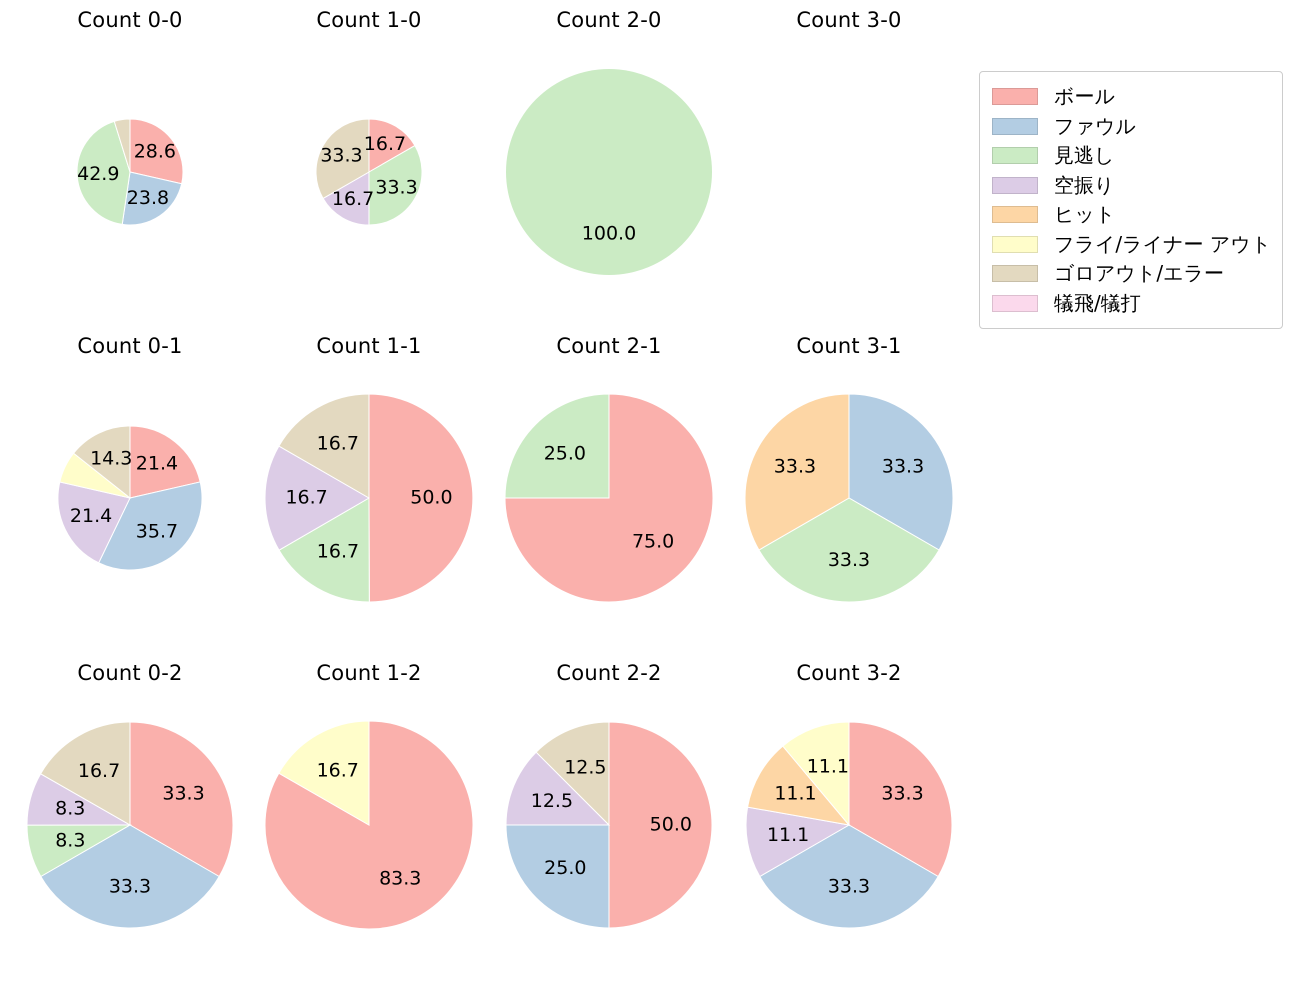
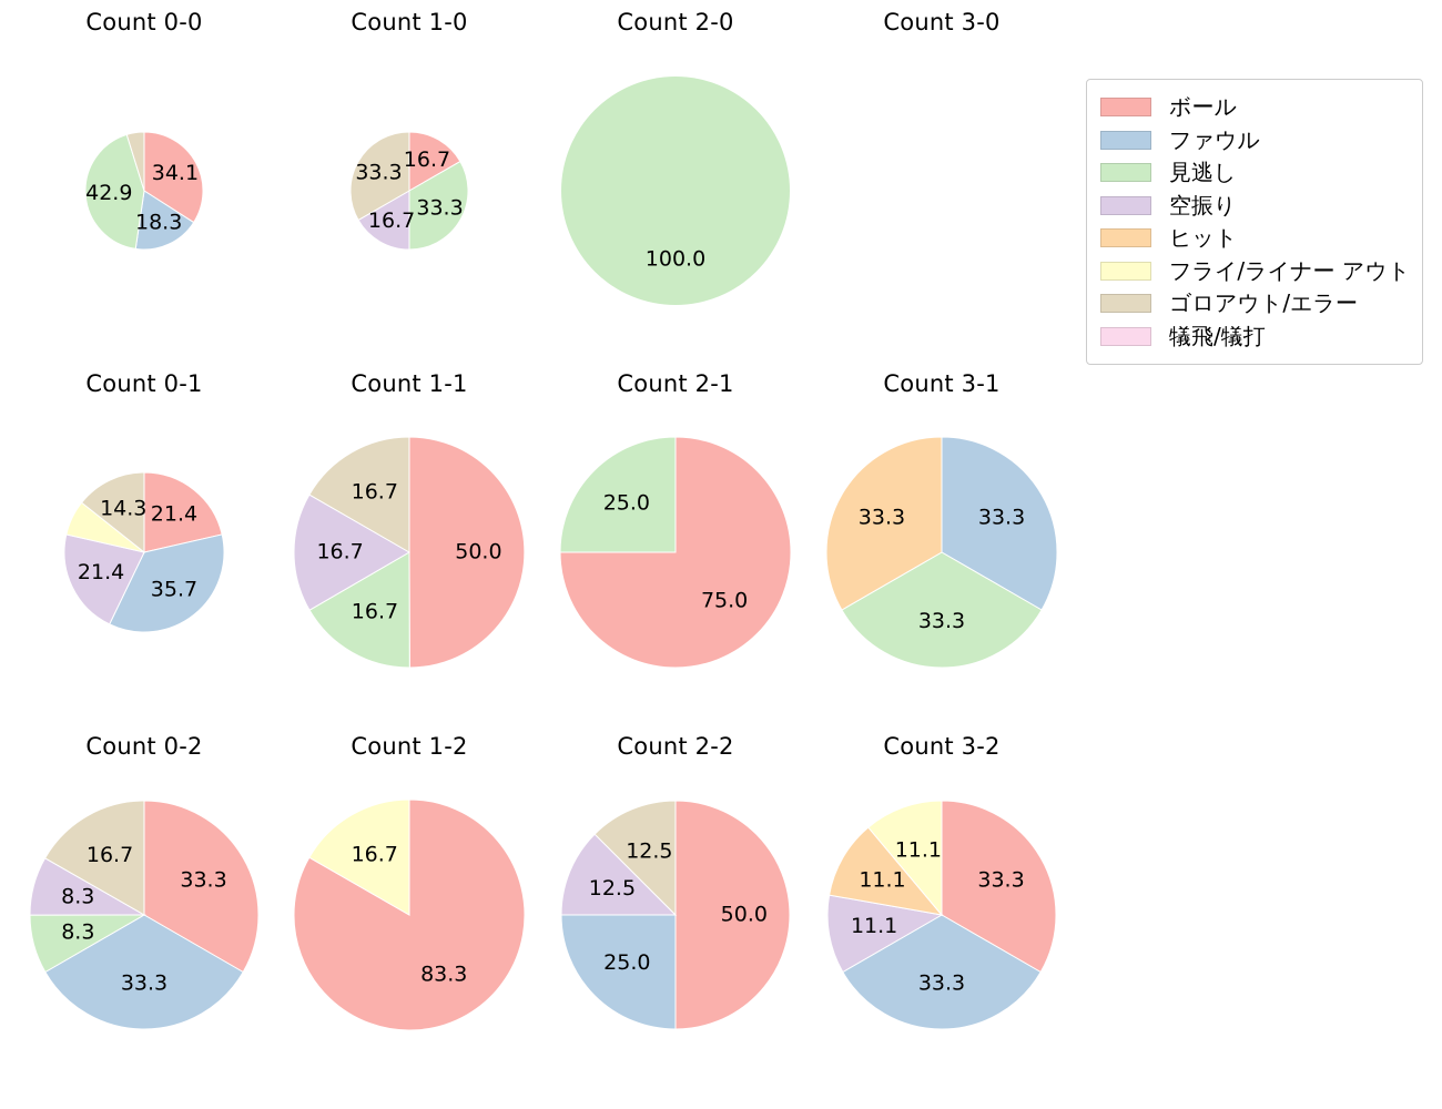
Count 0-0/ボール: 28.6 -> 34.1
Count 0-0/ファウル: 23.8 -> 18.3
